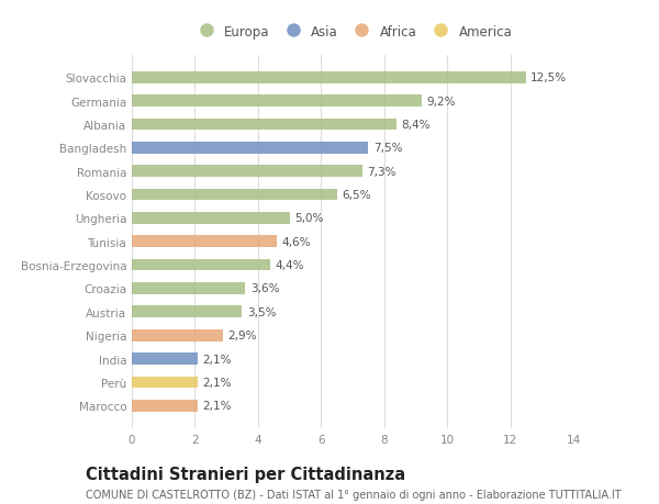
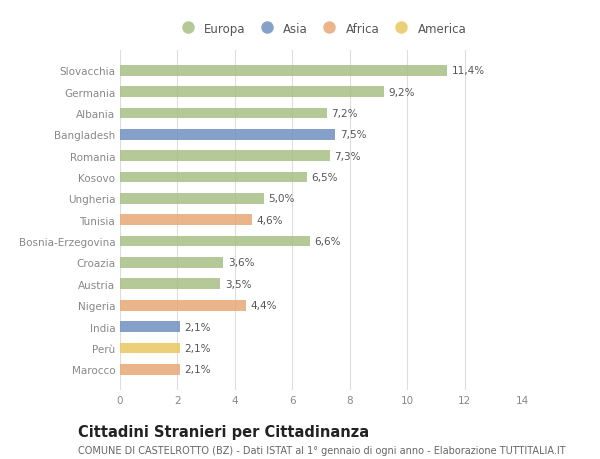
Slovacchia: 12,5% -> 11,4%
Albania: 8,4% -> 7,2%
Bosnia-Erzegovina: 4,4% -> 6,6%
Nigeria: 2,9% -> 4,4%
